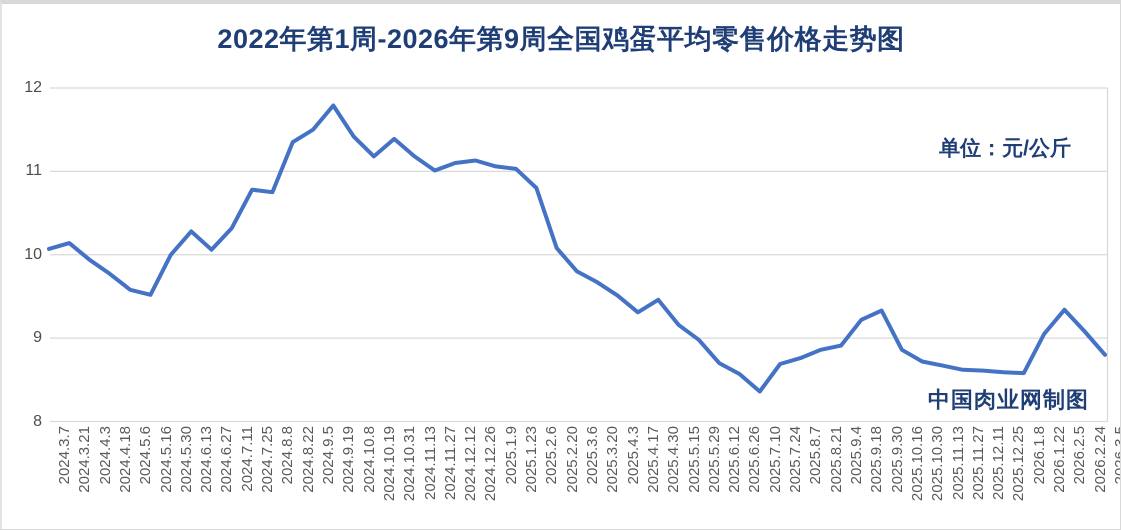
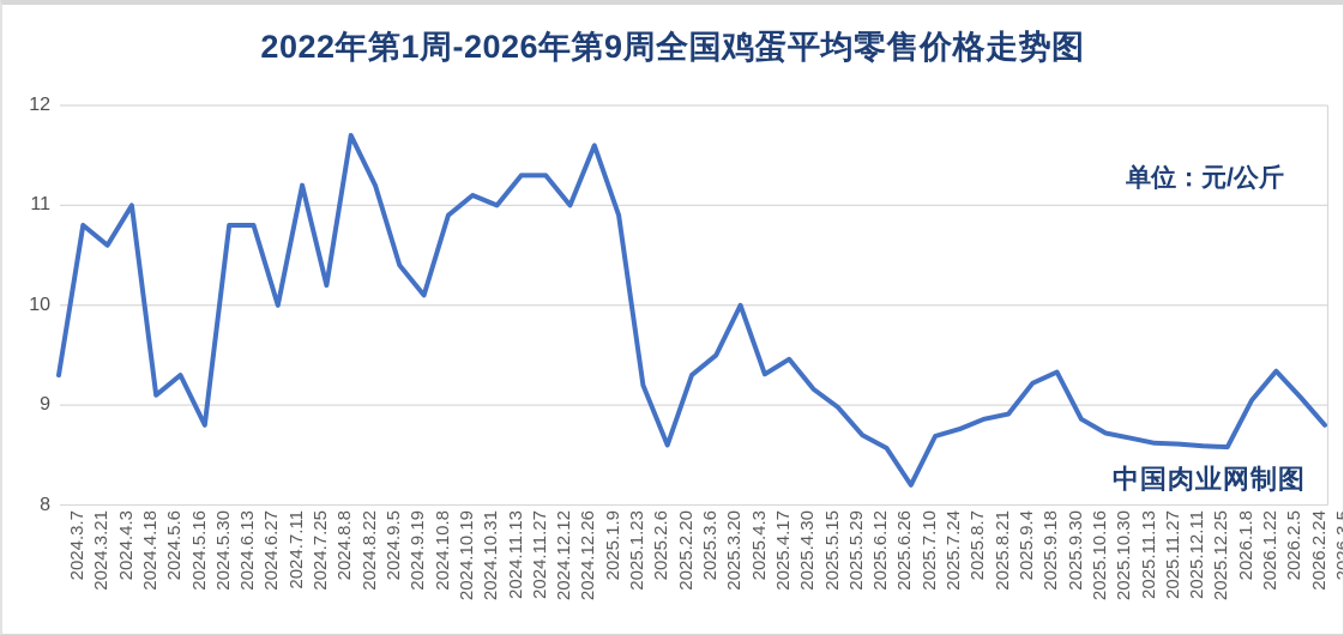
2024.3.7: 10.1 -> 9.3
2024.3.21: 10.1 -> 10.8
2024.4.3: 9.9 -> 10.6
2024.4.18: 9.8 -> 11.0
2024.5.6: 9.6 -> 9.1
2024.5.16: 9.5 -> 9.3
2024.5.30: 10.0 -> 8.8
2024.6.13: 10.3 -> 10.8
2024.6.27: 10.1 -> 10.8
2024.7.11: 10.3 -> 10.0
2024.7.25: 10.8 -> 11.2
2024.8.8: 10.8 -> 10.2
2024.8.22: 11.3 -> 11.7
2024.9.5: 11.5 -> 11.2
2024.9.19: 11.8 -> 10.4
2024.10.8: 11.4 -> 10.1
2024.10.19: 11.2 -> 10.9
2024.10.31: 11.4 -> 11.1
2024.11.13: 11.2 -> 11.0
2024.11.27: 11.0 -> 11.3
2024.12.12: 11.1 -> 11.3
2024.12.26: 11.1 -> 11.0
2025.1.9: 11.1 -> 11.6
2025.1.23: 11.0 -> 10.9
2025.2.6: 10.8 -> 9.2
2025.2.20: 10.1 -> 8.6
2025.3.6: 9.8 -> 9.3
2025.3.20: 9.7 -> 9.5
2025.4.3: 9.5 -> 10.0
2025.7.10: 8.4 -> 8.2
